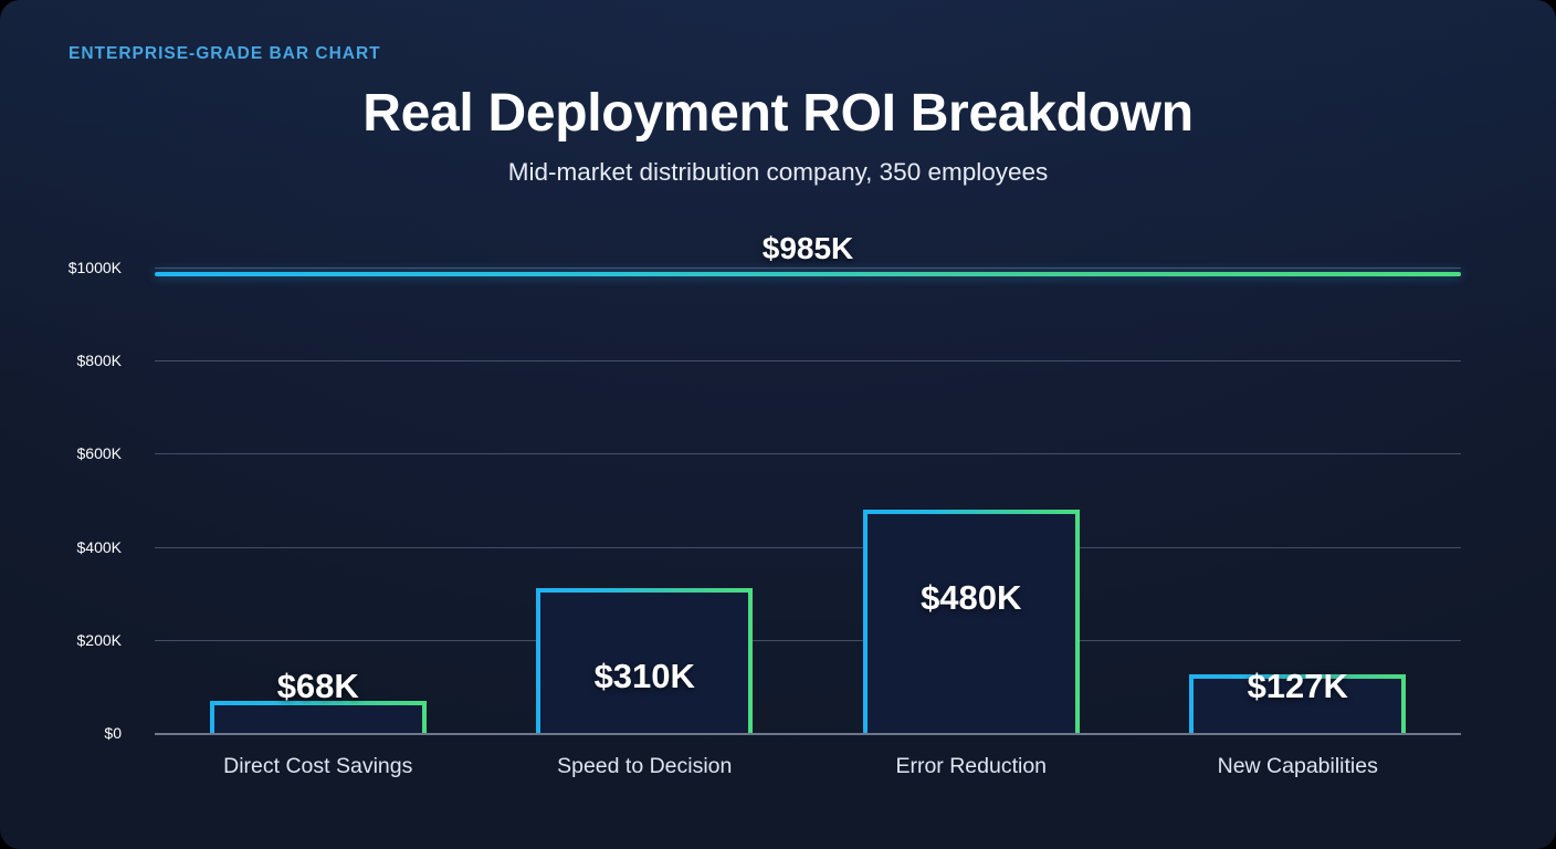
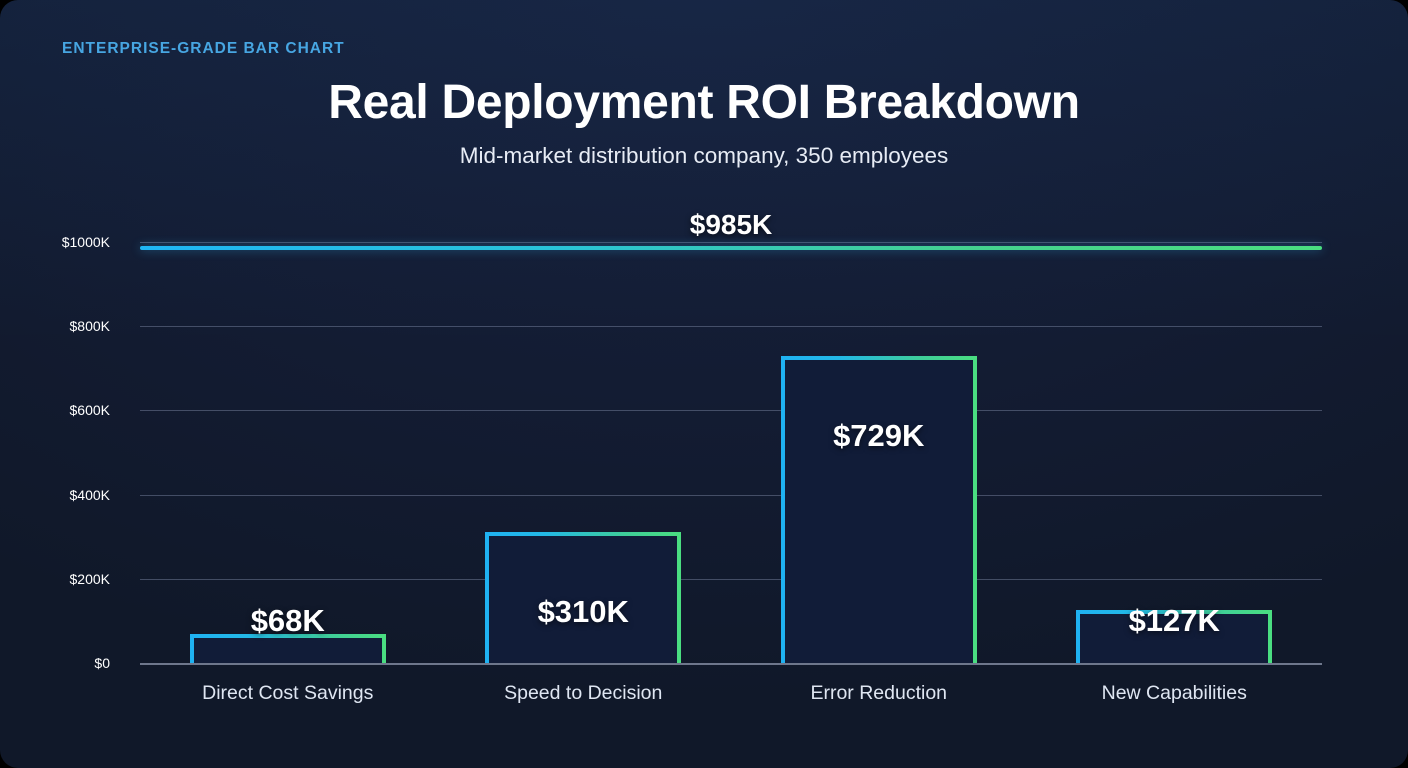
Error Reduction: $480K -> $729K
